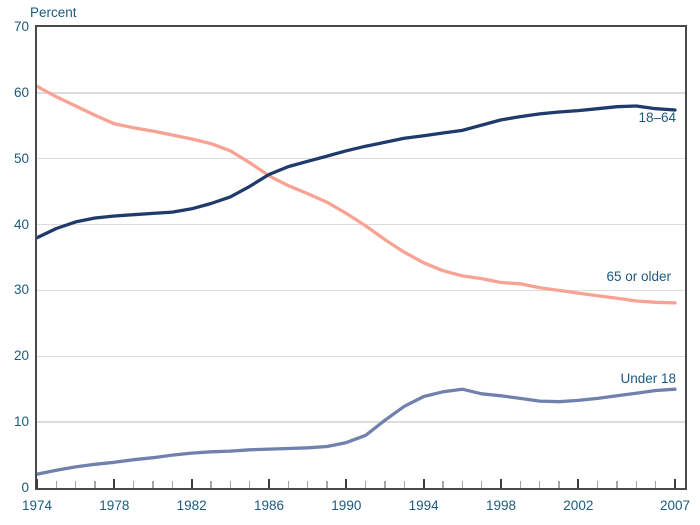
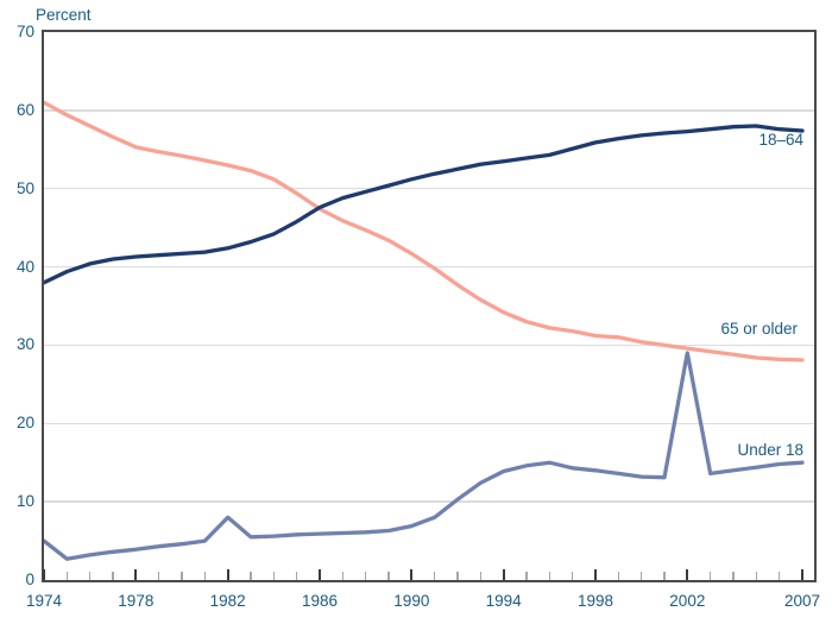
Under 18/1974: 2 -> 5
Under 18/1982: 5 -> 8
Under 18/2002: 13 -> 29
